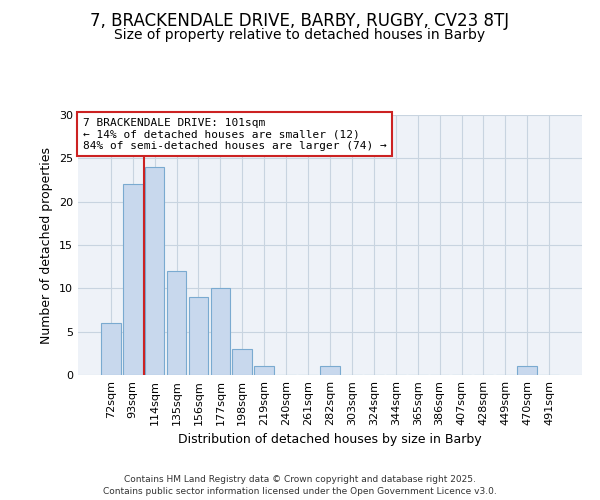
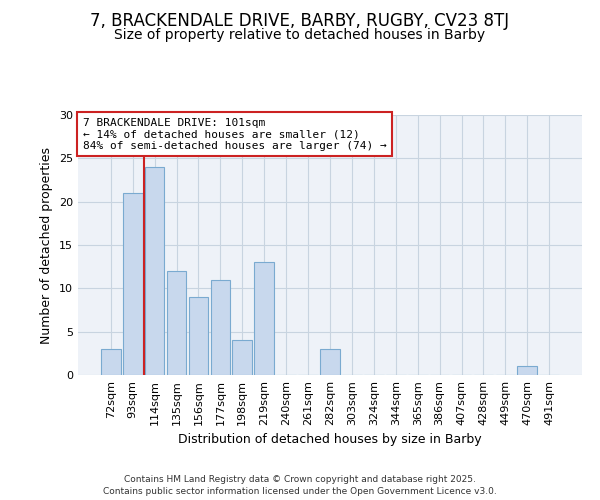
72sqm: 6 -> 3
93sqm: 22 -> 21
177sqm: 10 -> 11
198sqm: 3 -> 4
219sqm: 1 -> 13
282sqm: 1 -> 3
